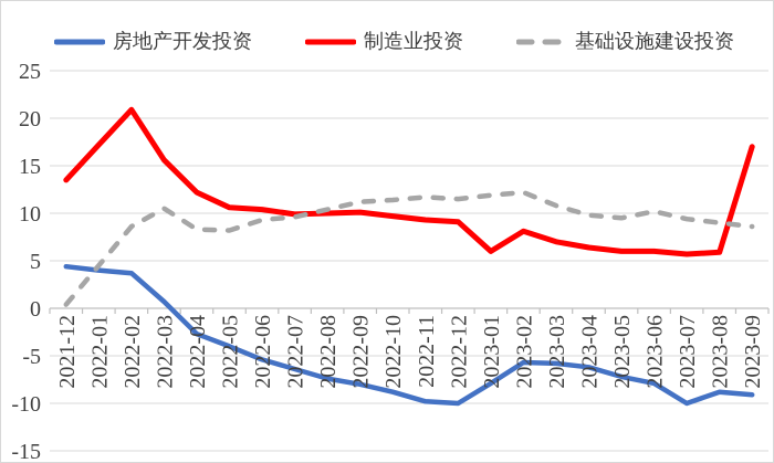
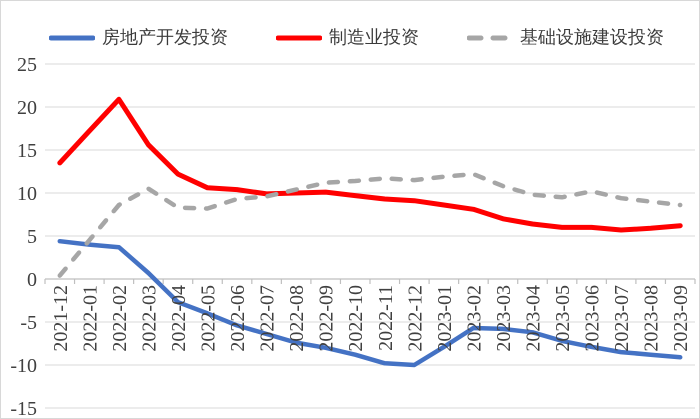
制造业投资/2023-01: 6 -> 9
房地产开发投资/2023-07: -10 -> -8
制造业投资/2023-09: 17 -> 6
